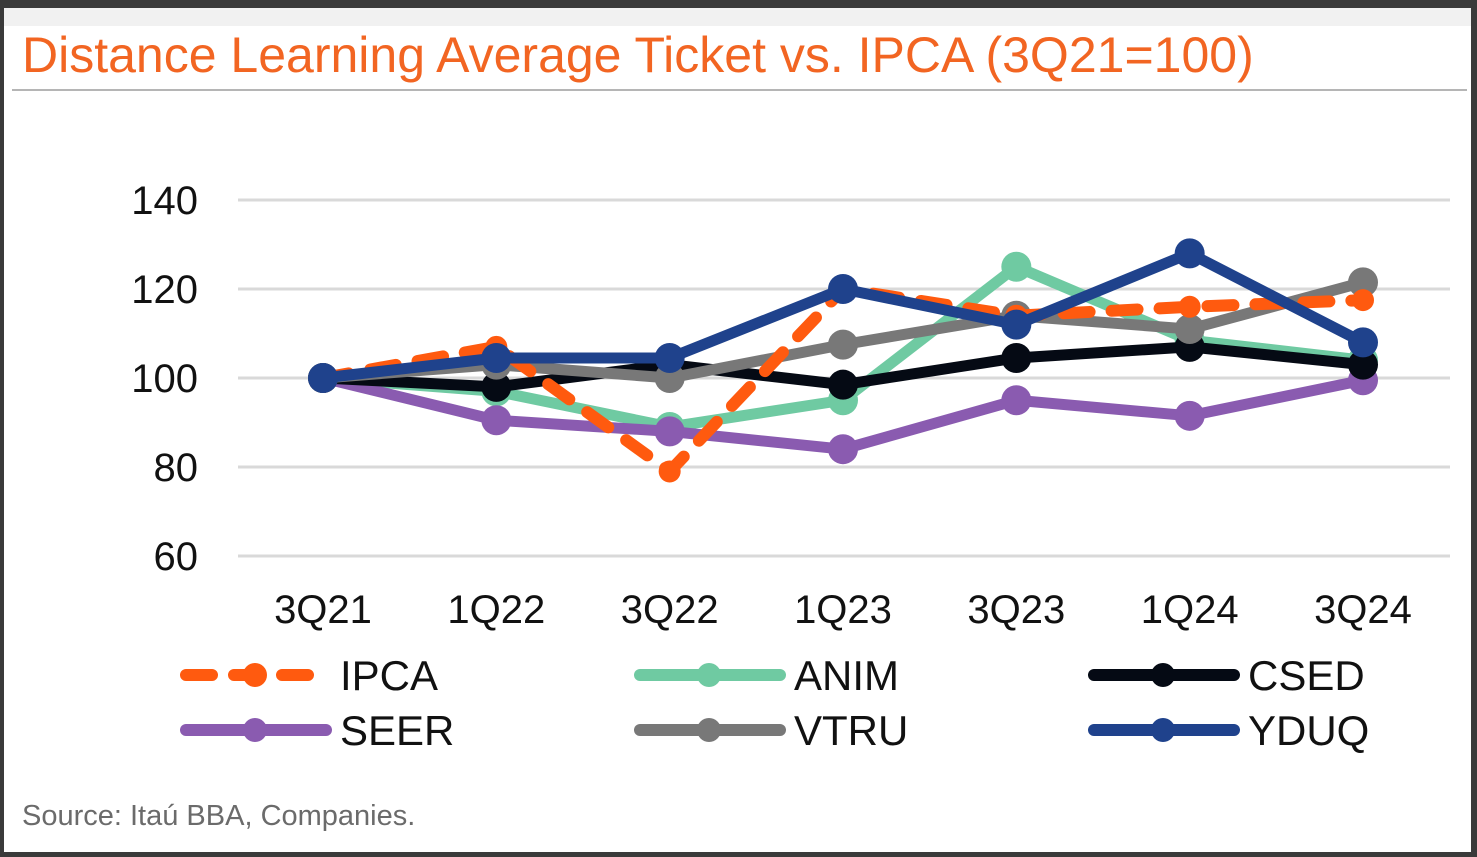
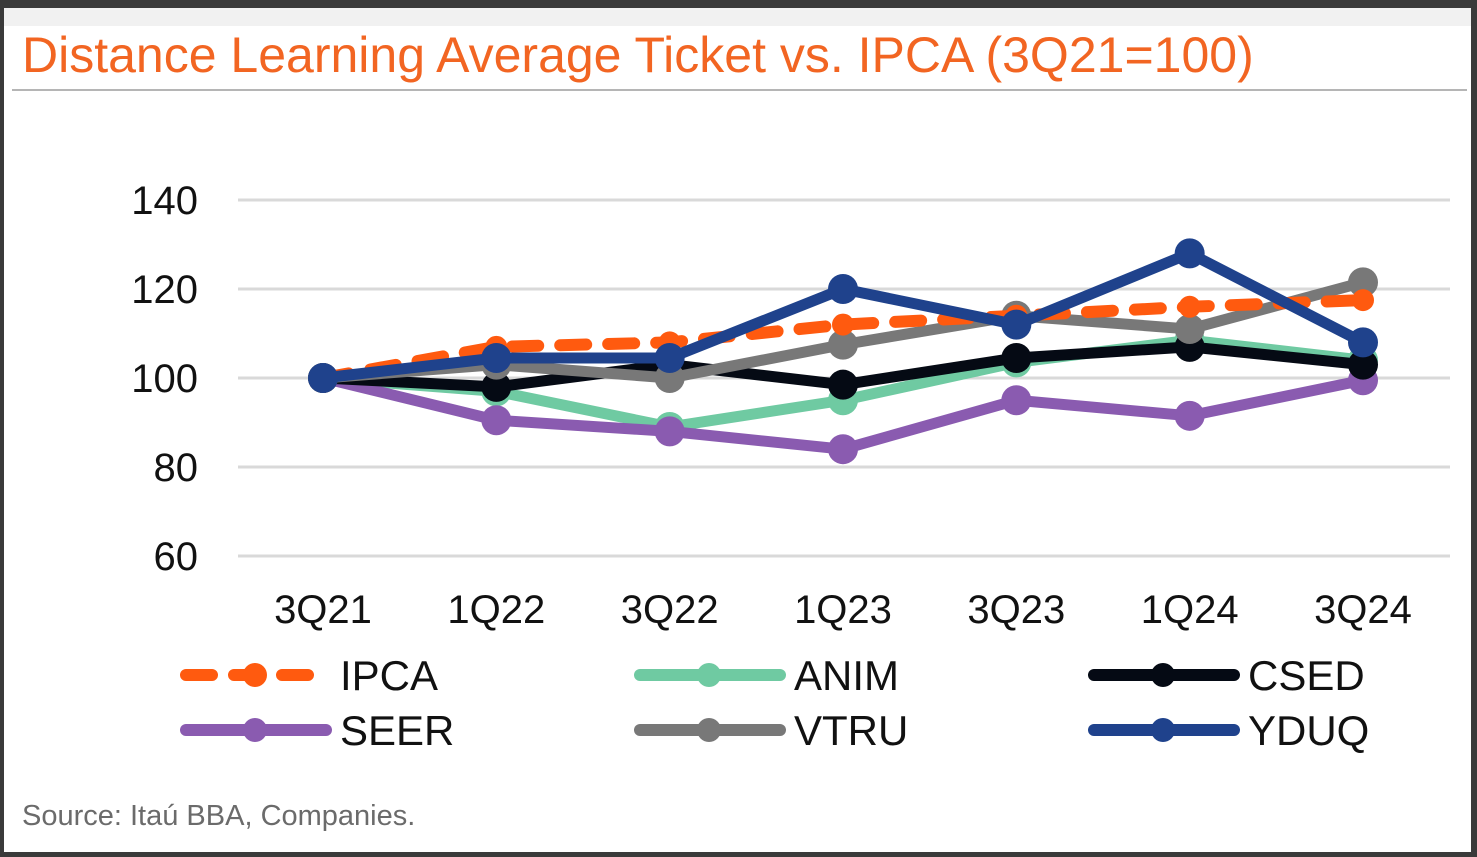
IPCA/3Q22: 79 -> 108
IPCA/1Q23: 120 -> 112
ANIM/3Q23: 125 -> 104
